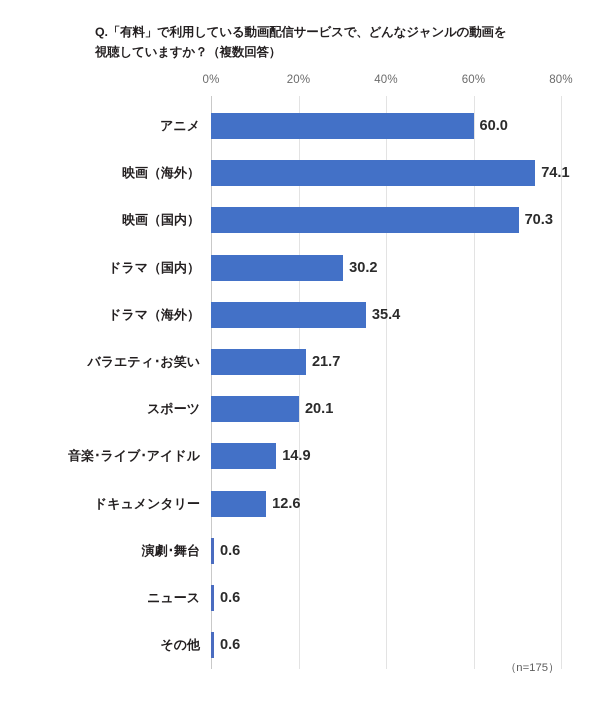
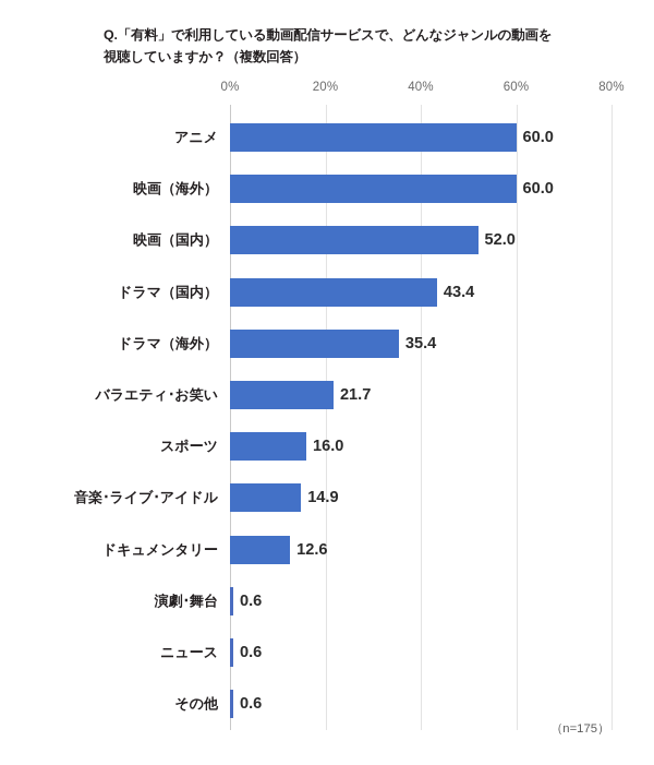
映画（海外）: 74.1 -> 60.0
映画（国内）: 70.3 -> 52.0
ドラマ（国内）: 30.2 -> 43.4
スポーツ: 20.1 -> 16.0
